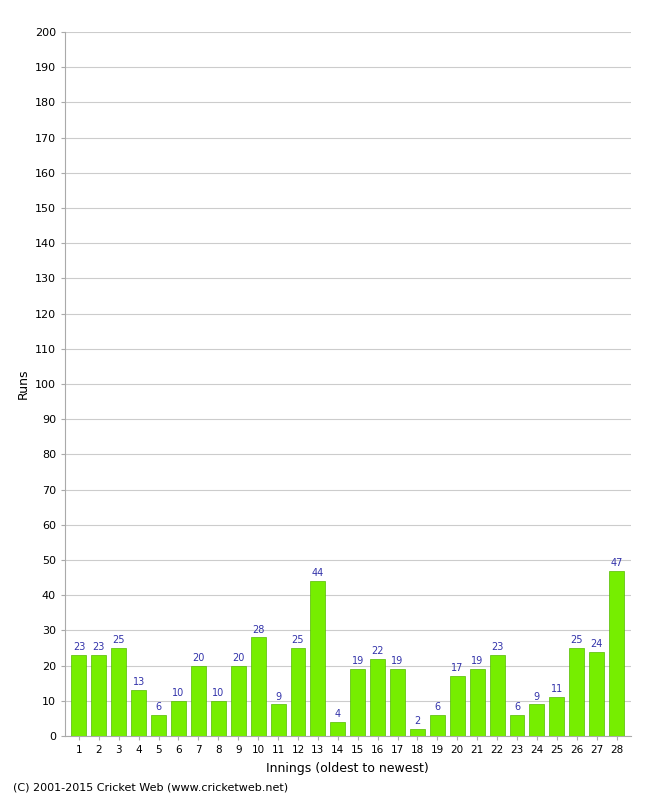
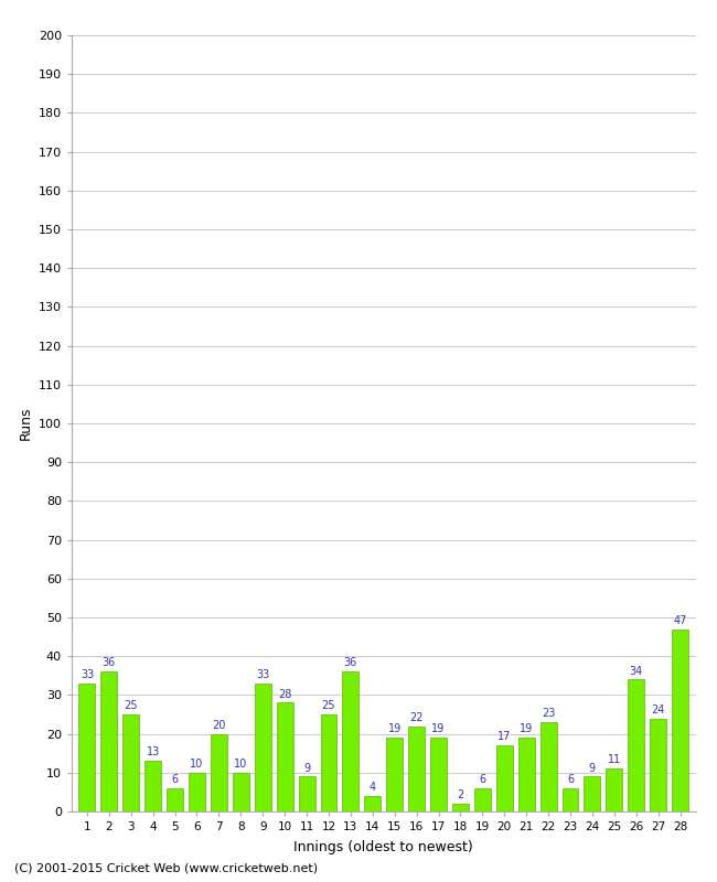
1: 23 -> 33
2: 23 -> 36
9: 20 -> 33
13: 44 -> 36
26: 25 -> 34
